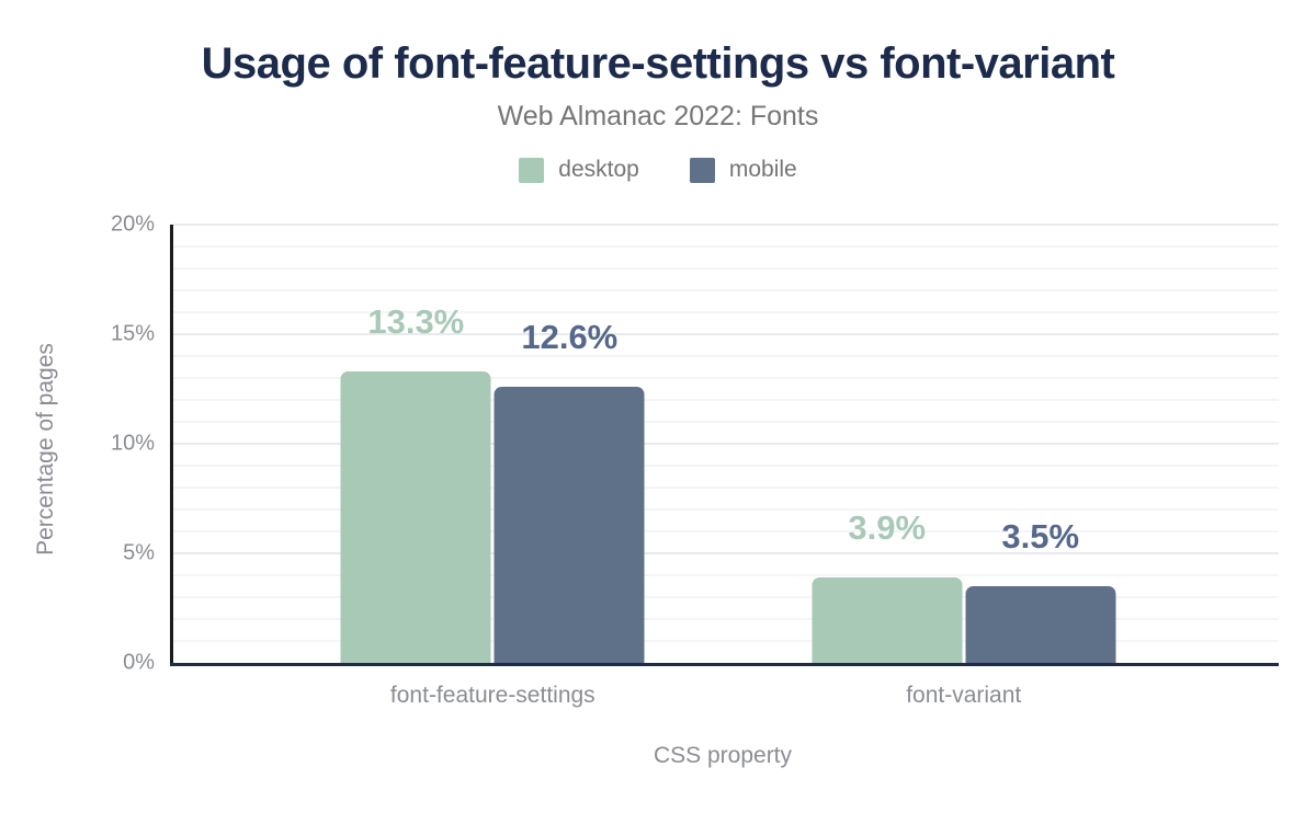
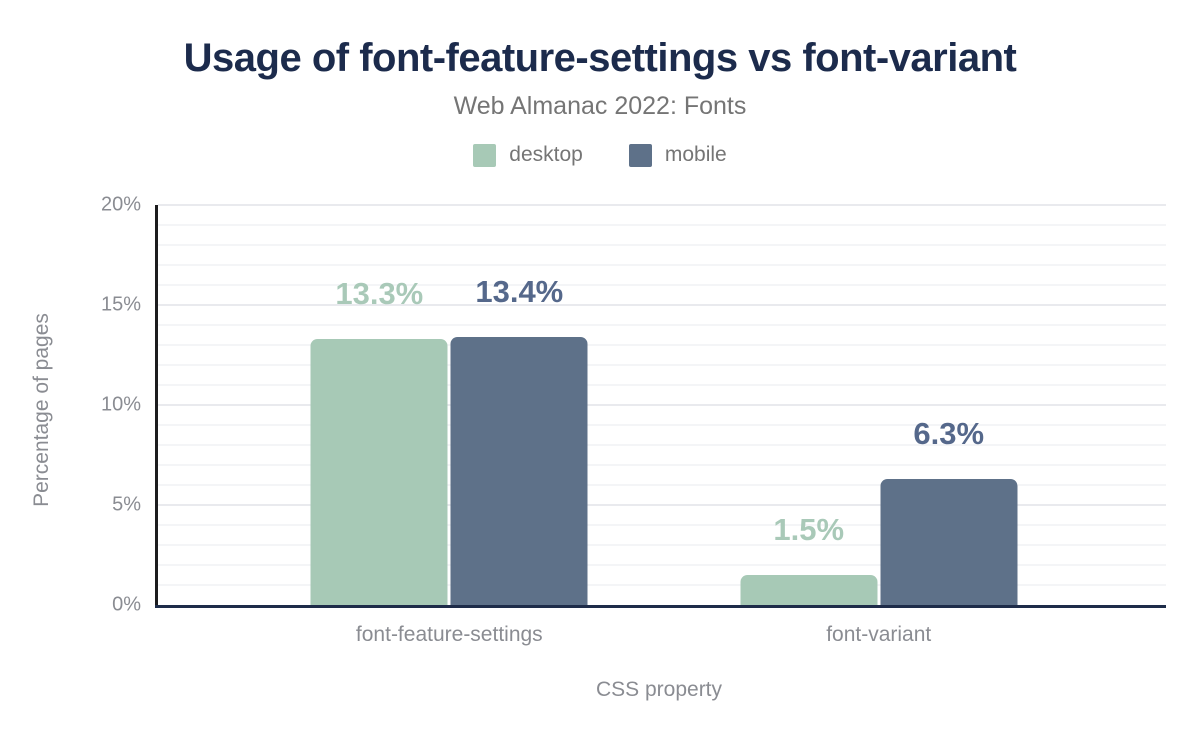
mobile/font-feature-settings: 12.6% -> 13.4%
desktop/font-variant: 3.9% -> 1.5%
mobile/font-variant: 3.5% -> 6.3%
